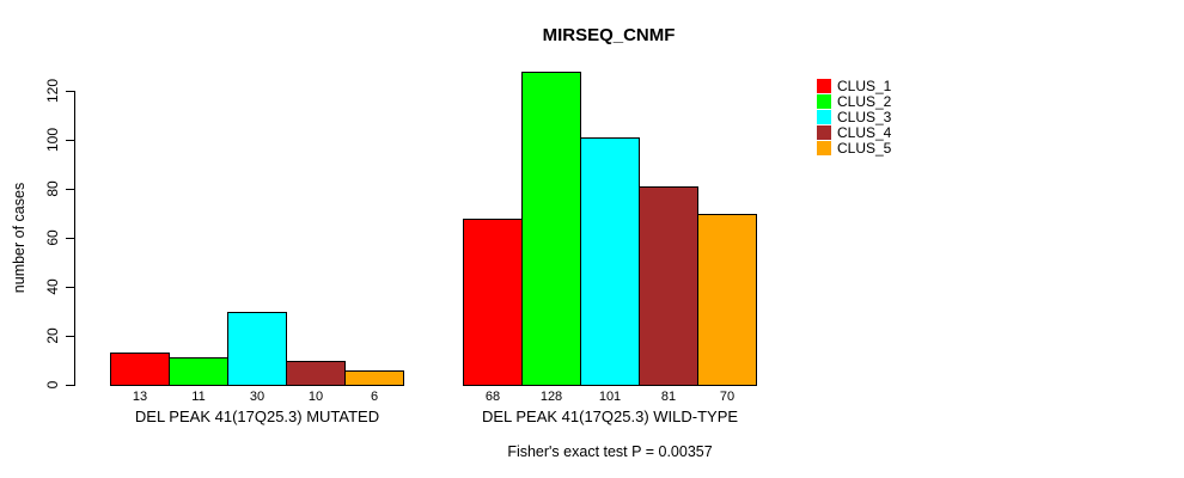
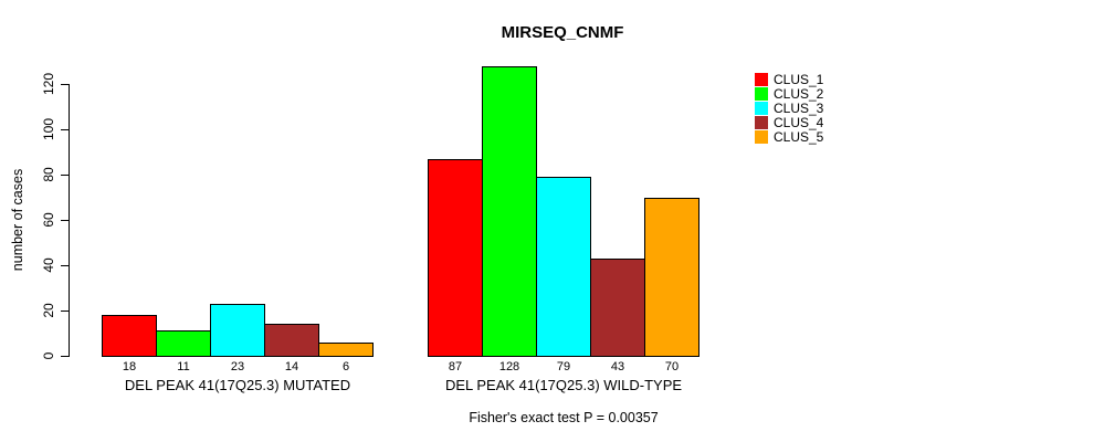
CLUS_1/DEL PEAK 41(17Q25.3) MUTATED: 13 -> 18
CLUS_3/DEL PEAK 41(17Q25.3) MUTATED: 30 -> 23
CLUS_4/DEL PEAK 41(17Q25.3) MUTATED: 10 -> 14
CLUS_1/DEL PEAK 41(17Q25.3) WILD-TYPE: 68 -> 87
CLUS_3/DEL PEAK 41(17Q25.3) WILD-TYPE: 101 -> 79
CLUS_4/DEL PEAK 41(17Q25.3) WILD-TYPE: 81 -> 43
